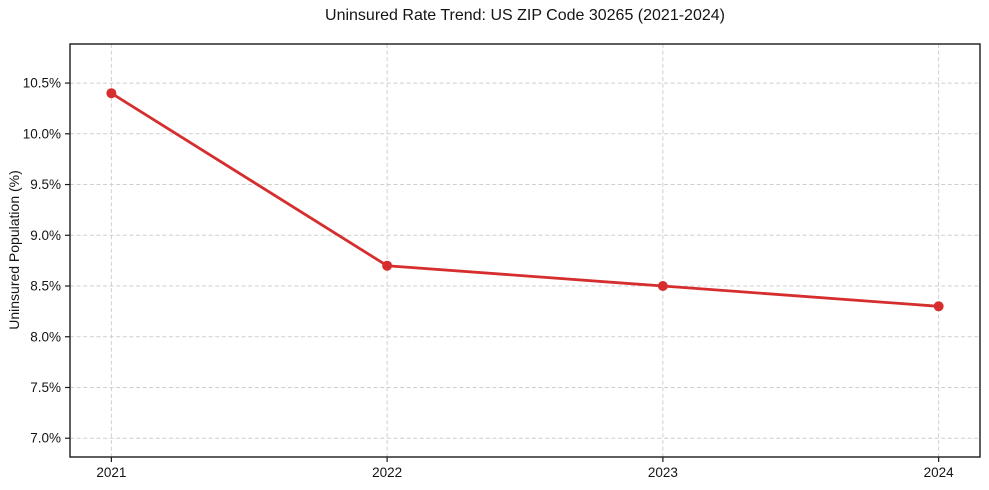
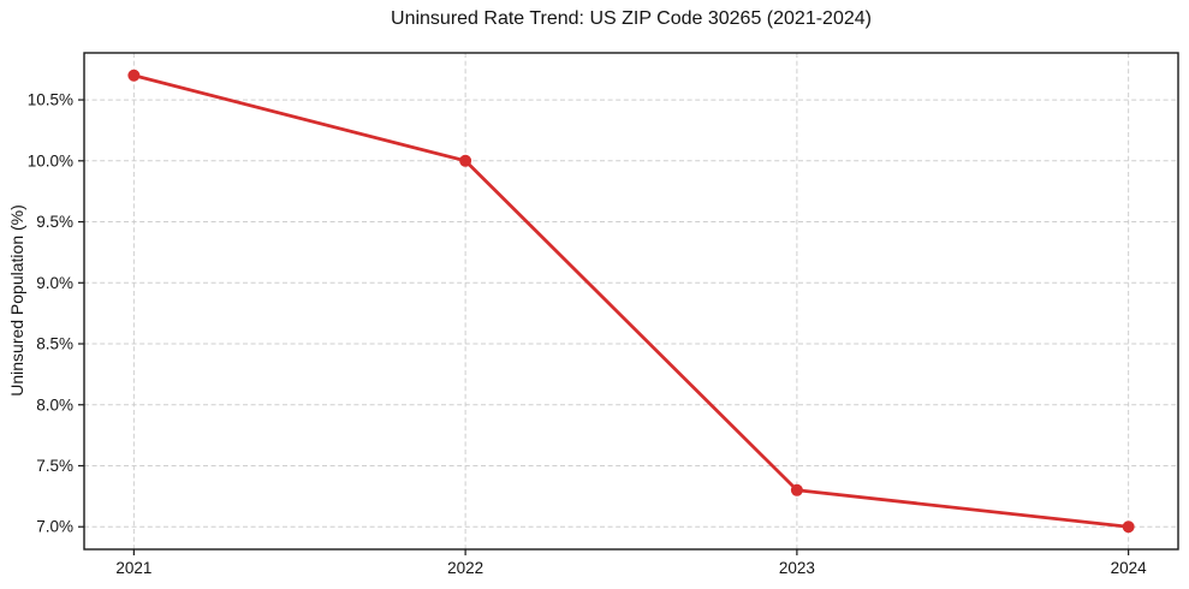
2021: 10.4% -> 10.7%
2022: 8.7% -> 10.0%
2023: 8.5% -> 7.3%
2024: 8.3% -> 7.0%
